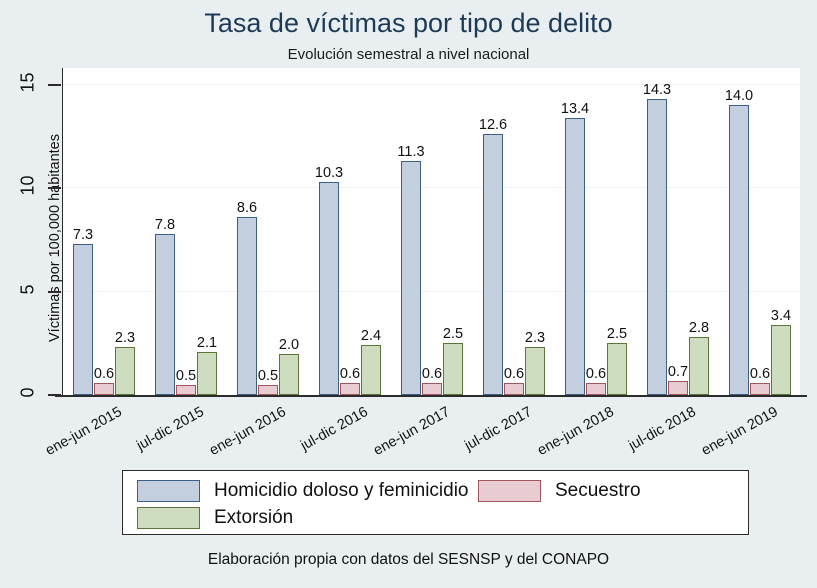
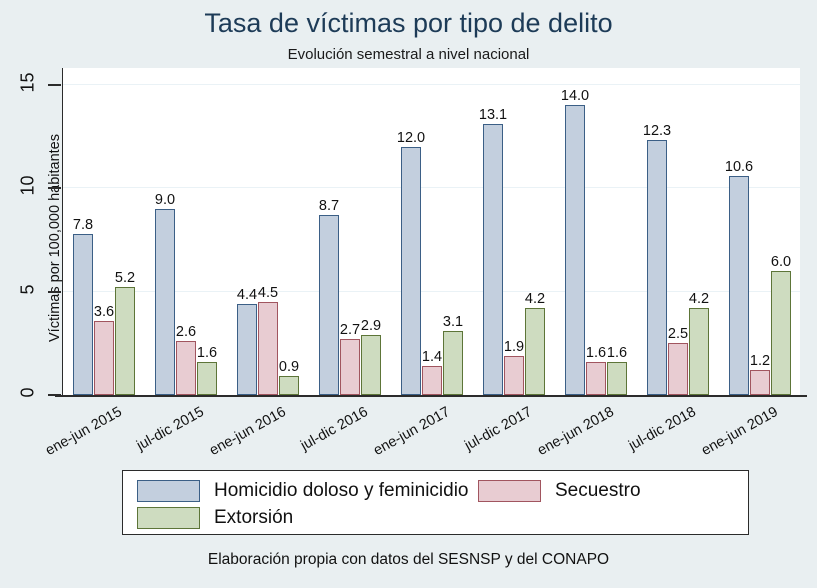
Homicidio doloso y feminicidio/ene-jun 2015: 7.3 -> 7.8
Secuestro/ene-jun 2015: 0.6 -> 3.6
Extorsión/ene-jun 2015: 2.3 -> 5.2
Homicidio doloso y feminicidio/jul-dic 2015: 7.8 -> 9.0
Secuestro/jul-dic 2015: 0.5 -> 2.6
Extorsión/jul-dic 2015: 2.1 -> 1.6
Homicidio doloso y feminicidio/ene-jun 2016: 8.6 -> 4.4
Secuestro/ene-jun 2016: 0.5 -> 4.5
Extorsión/ene-jun 2016: 2.0 -> 0.9
Homicidio doloso y feminicidio/jul-dic 2016: 10.3 -> 8.7
Secuestro/jul-dic 2016: 0.6 -> 2.7
Extorsión/jul-dic 2016: 2.4 -> 2.9
Homicidio doloso y feminicidio/ene-jun 2017: 11.3 -> 12.0
Secuestro/ene-jun 2017: 0.6 -> 1.4
Extorsión/ene-jun 2017: 2.5 -> 3.1
Homicidio doloso y feminicidio/jul-dic 2017: 12.6 -> 13.1
Secuestro/jul-dic 2017: 0.6 -> 1.9
Extorsión/jul-dic 2017: 2.3 -> 4.2
Homicidio doloso y feminicidio/ene-jun 2018: 13.4 -> 14.0
Secuestro/ene-jun 2018: 0.6 -> 1.6
Extorsión/ene-jun 2018: 2.5 -> 1.6
Homicidio doloso y feminicidio/jul-dic 2018: 14.3 -> 12.3
Secuestro/jul-dic 2018: 0.7 -> 2.5
Extorsión/jul-dic 2018: 2.8 -> 4.2
Homicidio doloso y feminicidio/ene-jun 2019: 14.0 -> 10.6
Secuestro/ene-jun 2019: 0.6 -> 1.2
Extorsión/ene-jun 2019: 3.4 -> 6.0
